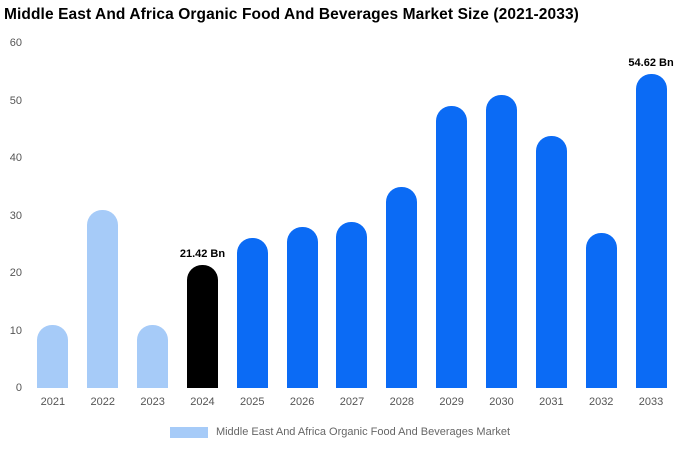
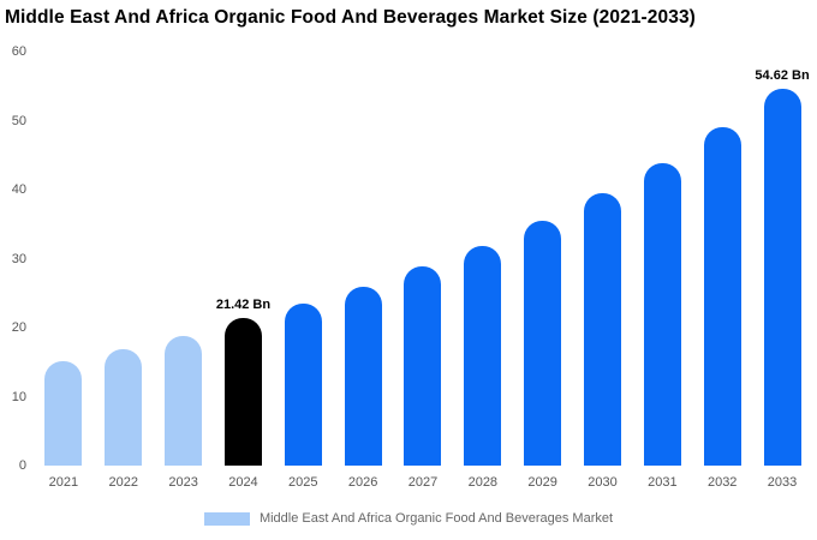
2021: 11 -> 15
2022: 31 -> 17
2023: 11 -> 19
2025: 26 -> 23
2026: 28 -> 26
2028: 35 -> 32
2029: 49 -> 36
2030: 51 -> 40
2032: 27 -> 49
